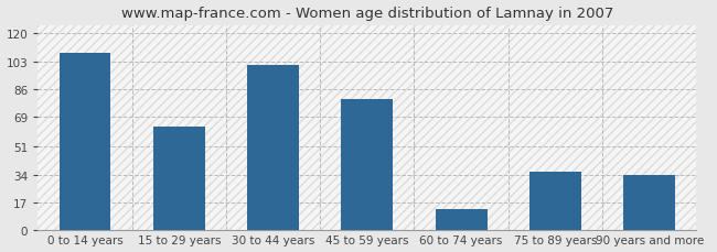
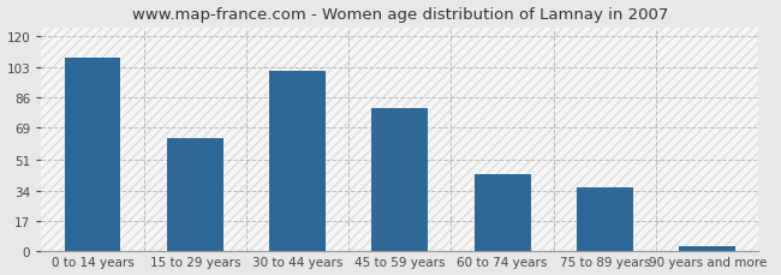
60 to 74 years: 13 -> 43
90 years and more: 34 -> 3
